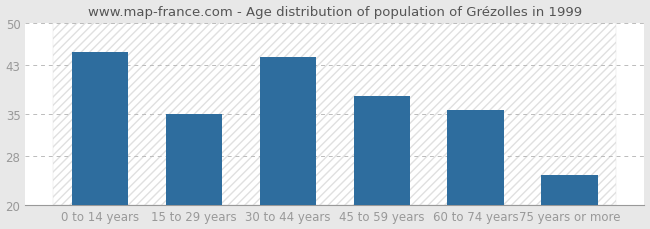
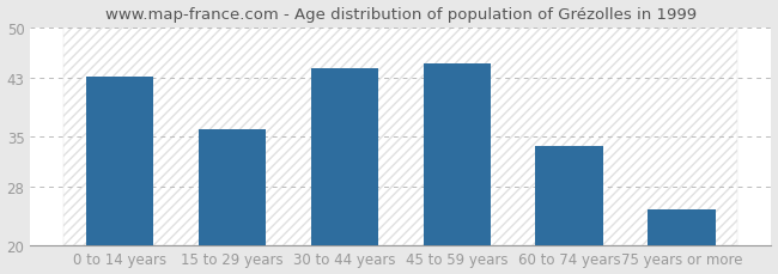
0 to 14 years: 45.2 -> 43.3
15 to 29 years: 35.0 -> 36.0
45 to 59 years: 38.0 -> 45.0
60 to 74 years: 35.6 -> 33.7
